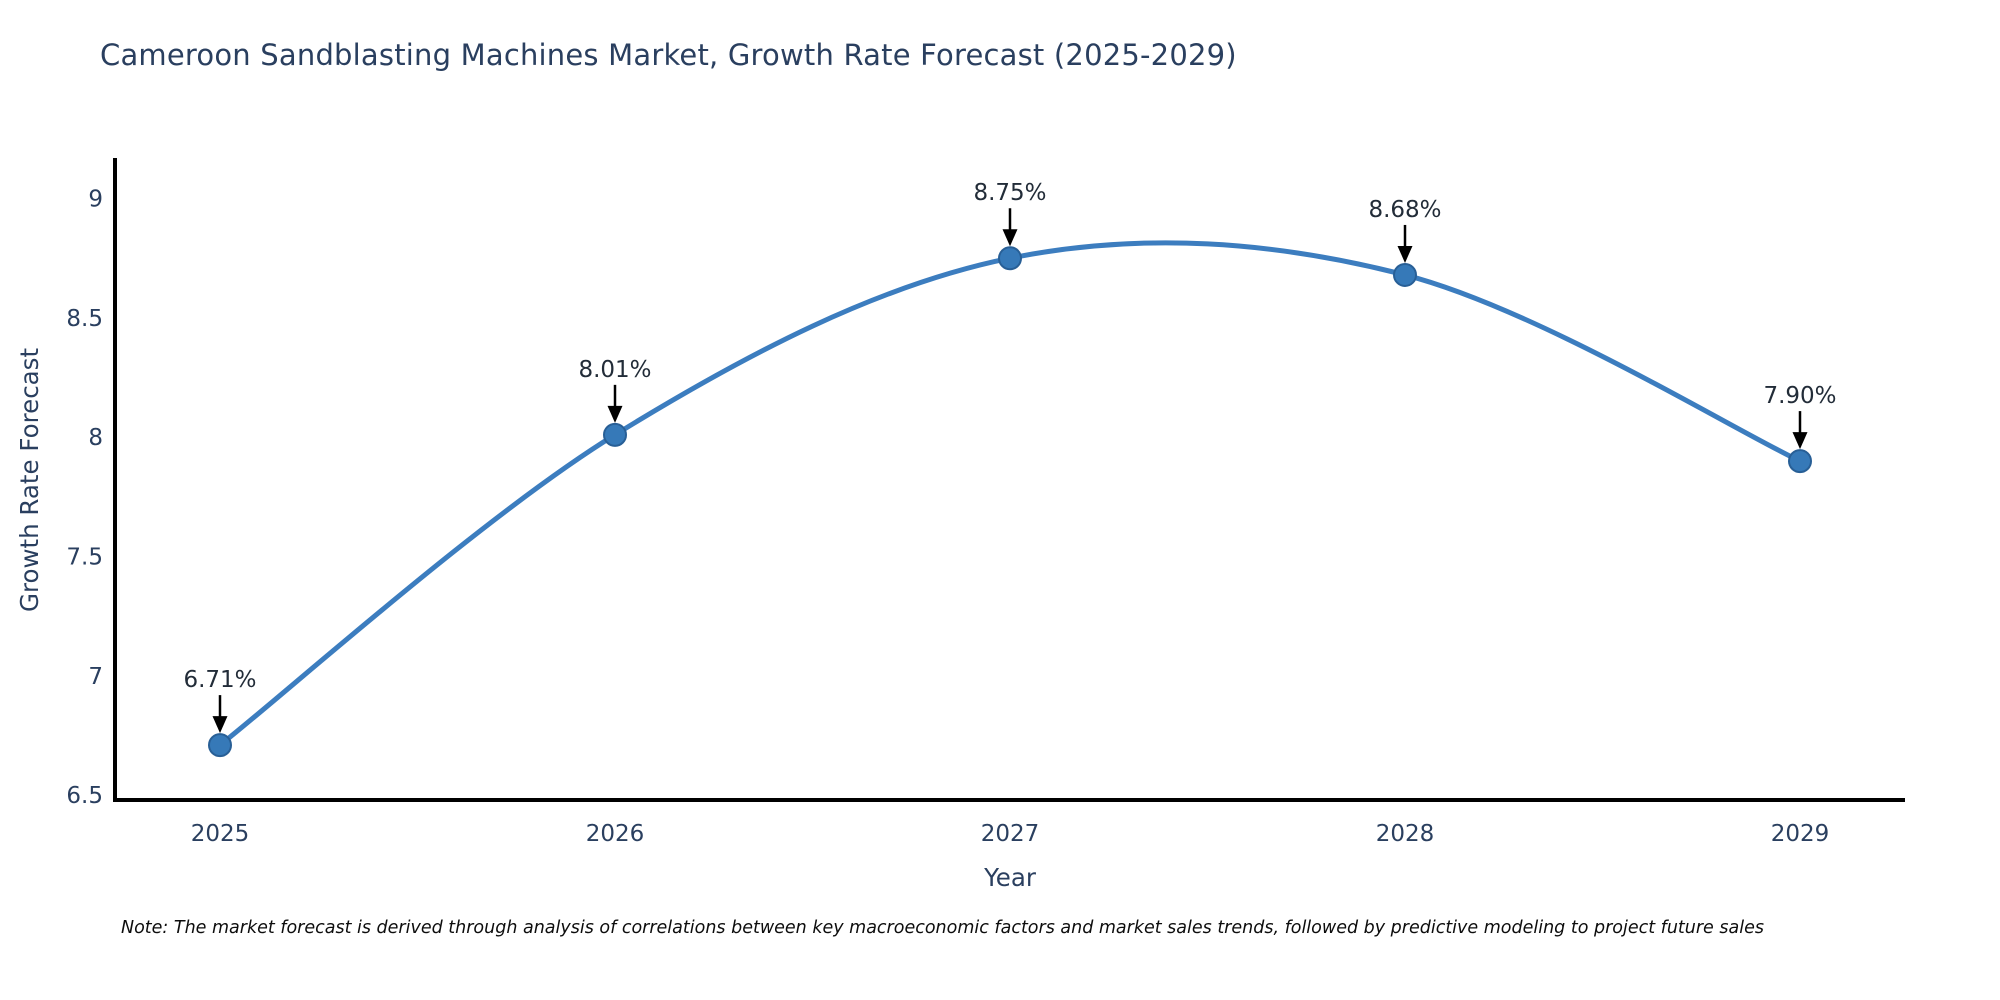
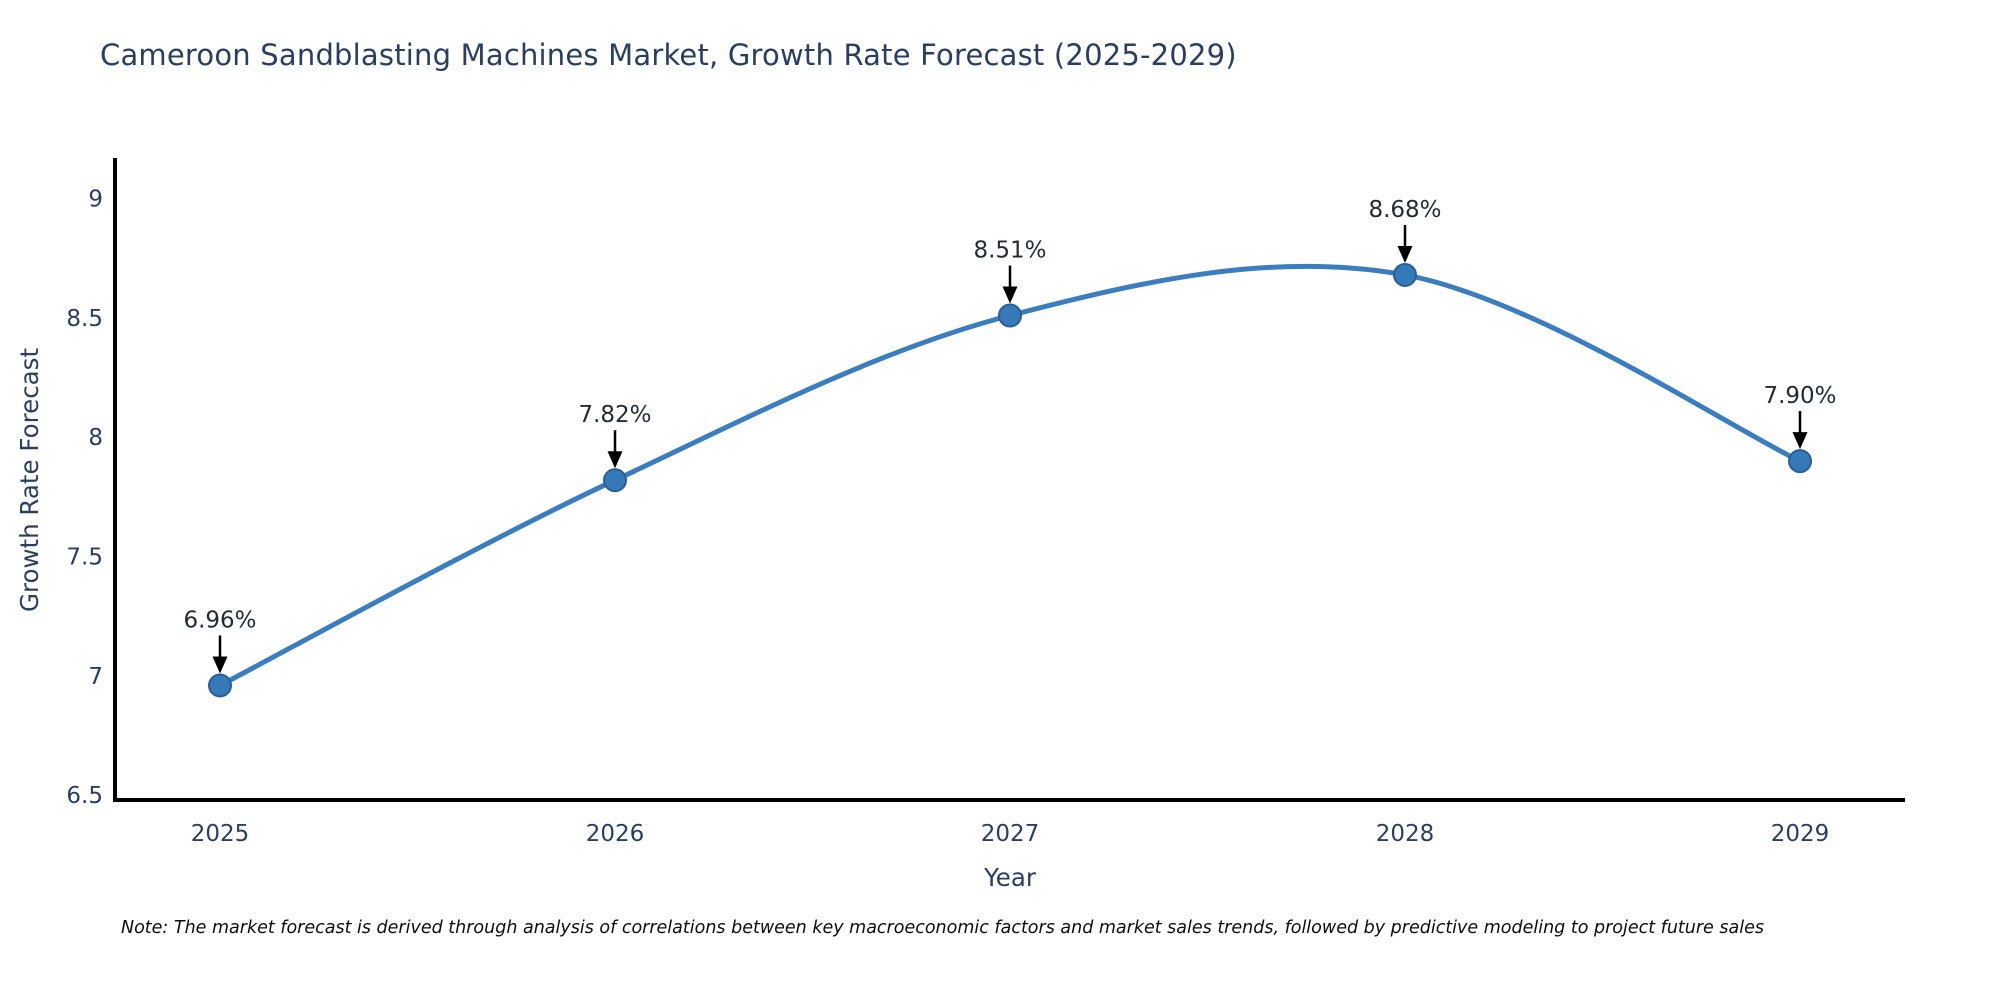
2025: 6.71% -> 6.96%
2026: 8.01% -> 7.82%
2027: 8.75% -> 8.51%
